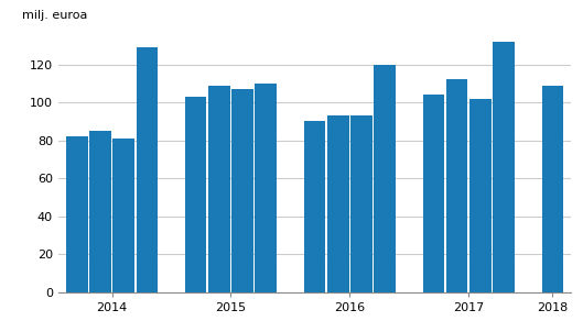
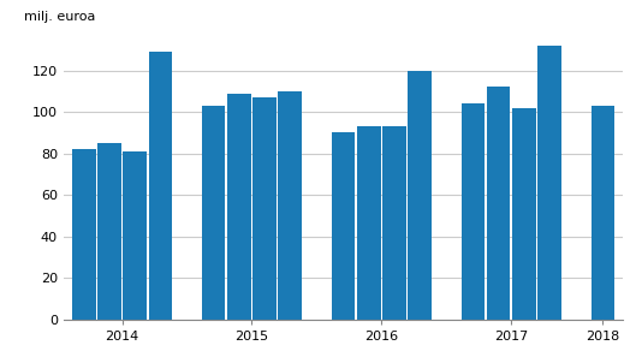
2018: 109 -> 103
